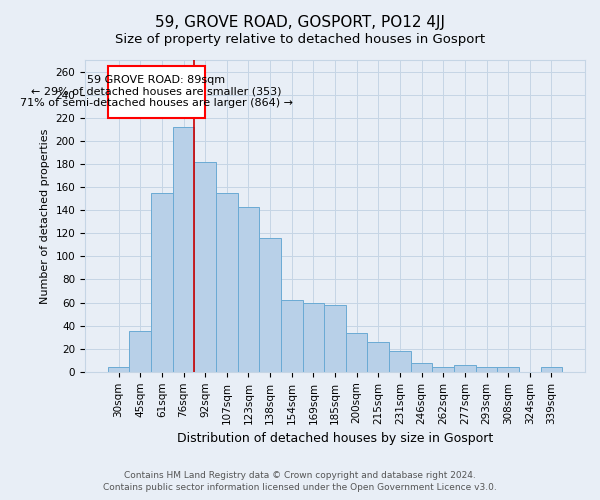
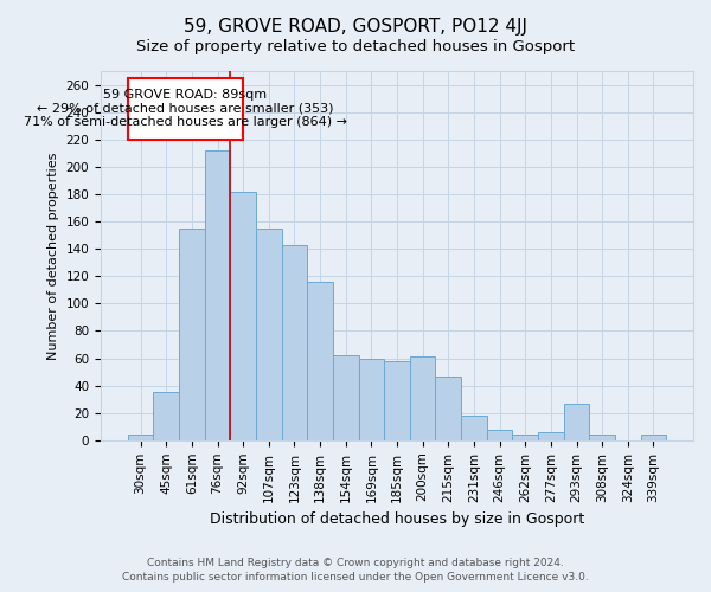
200sqm: 34 -> 61
215sqm: 26 -> 47
293sqm: 4 -> 27
